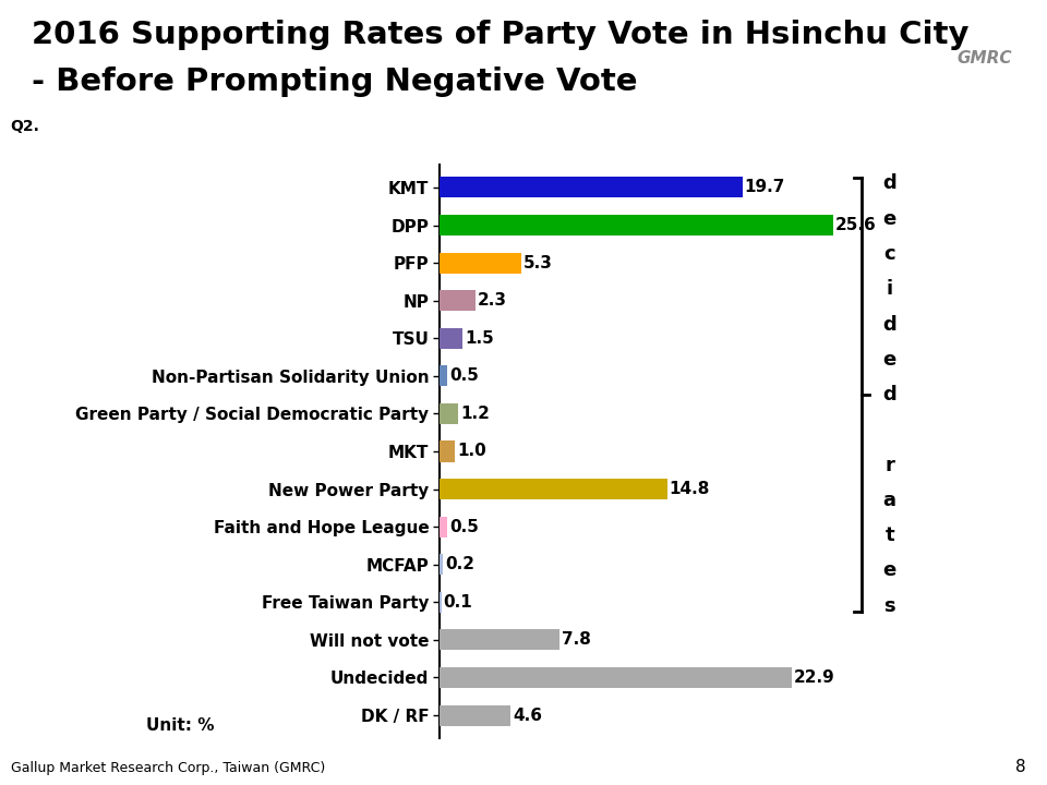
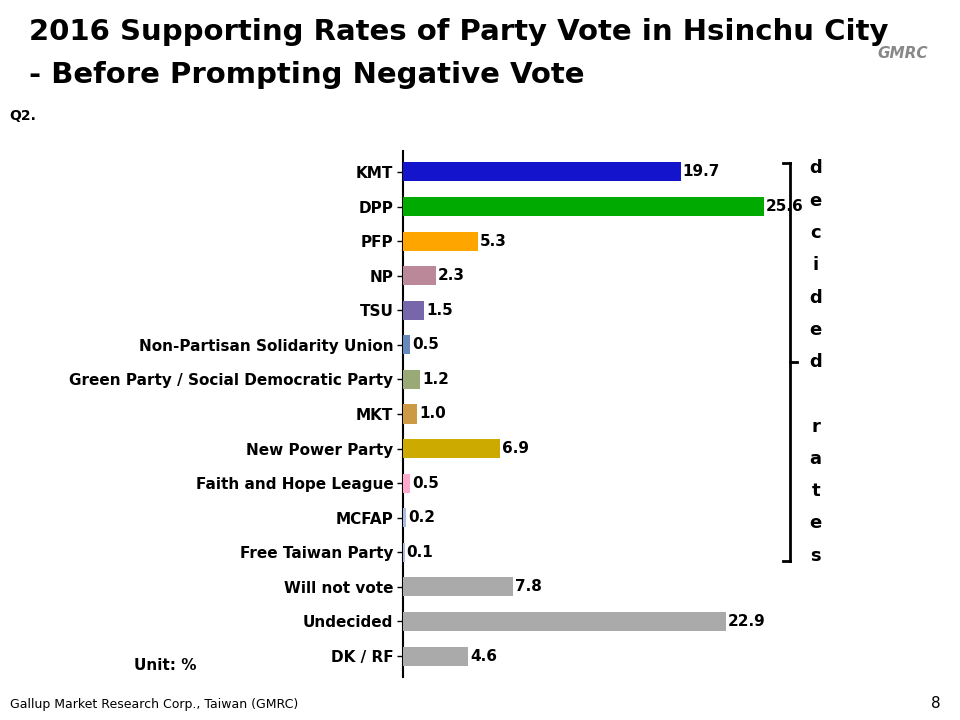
New Power Party: 14.8 -> 6.9
